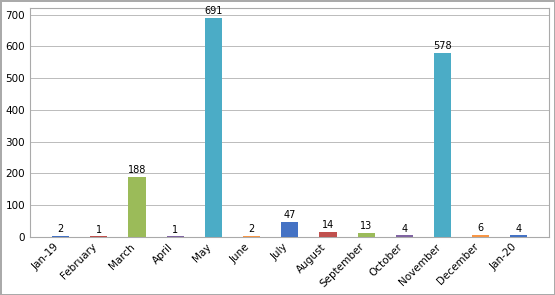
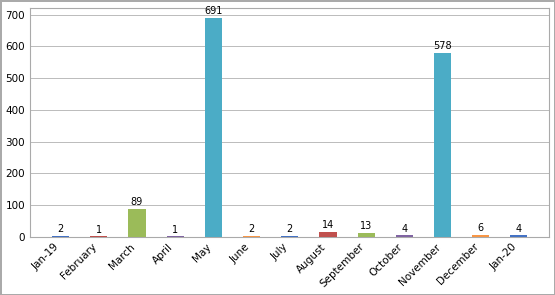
March: 188 -> 89
July: 47 -> 2
